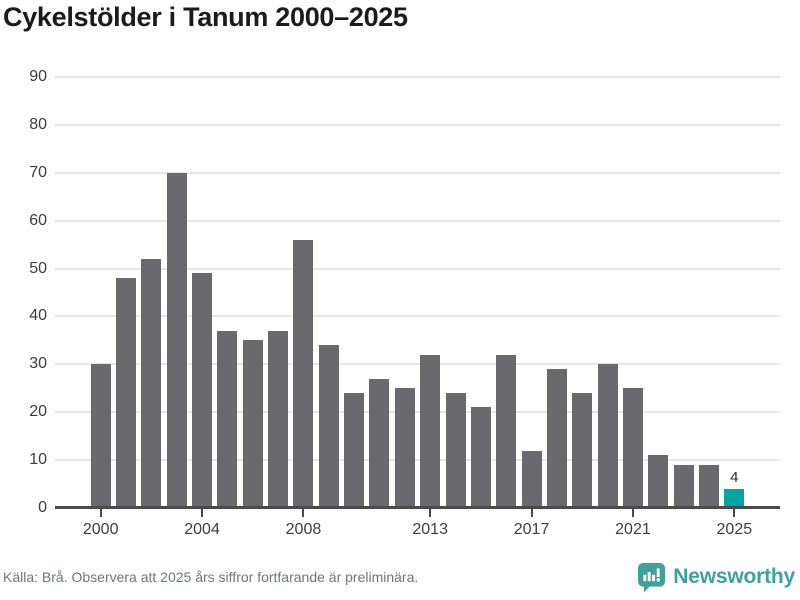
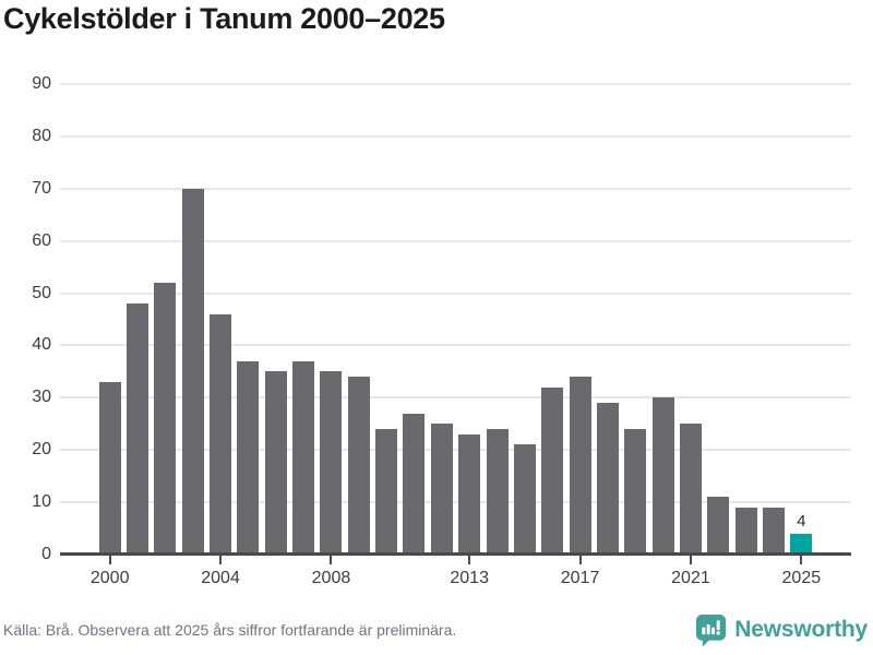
2000: 30 -> 33
2004: 49 -> 46
2008: 56 -> 35
2013: 32 -> 23
2017: 12 -> 34
